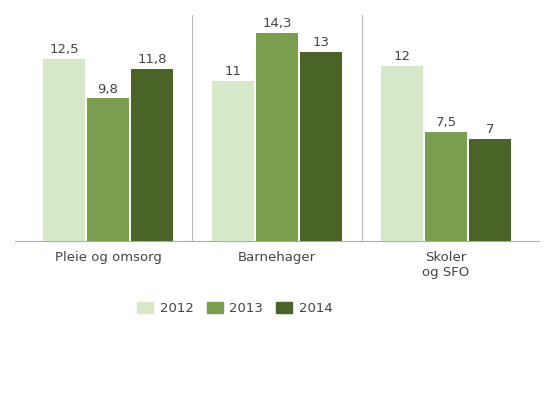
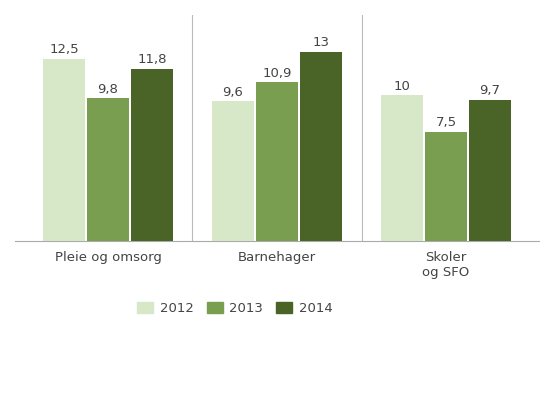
2012/Barnehager: 11 -> 9,6
2013/Barnehager: 14,3 -> 10,9
2012/Skoler og SFO: 12 -> 10
2014/Skoler og SFO: 7 -> 9,7
